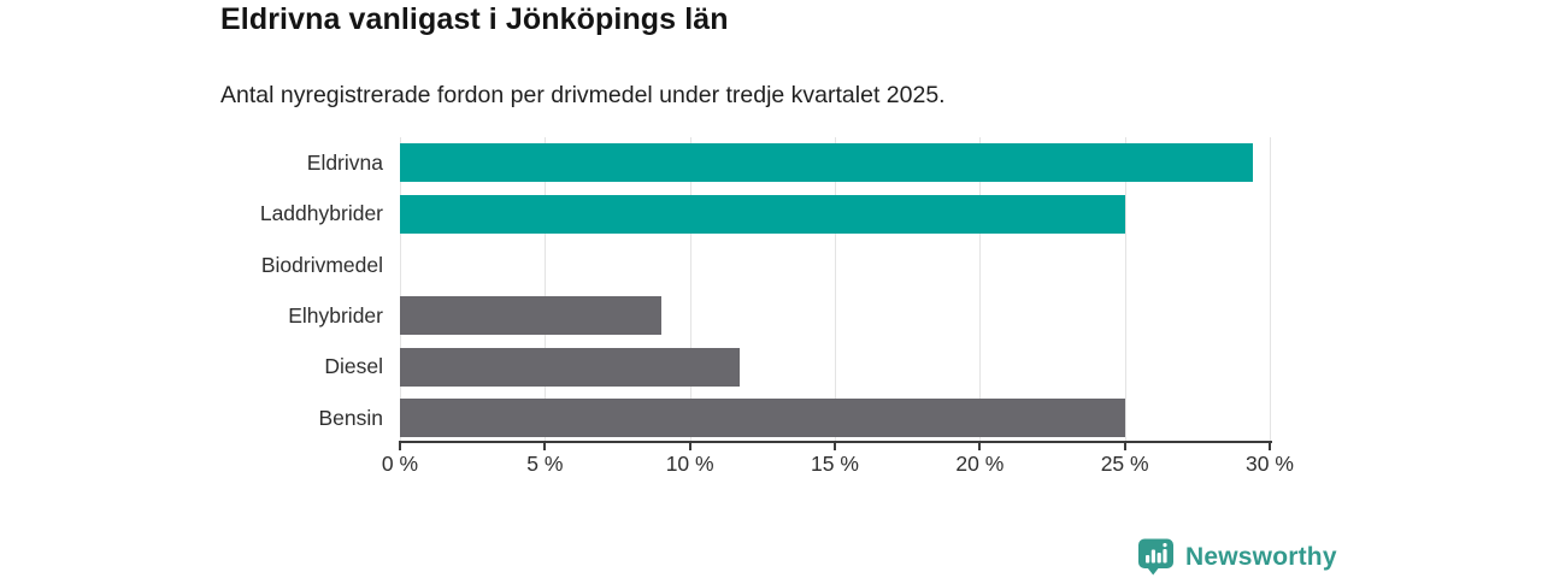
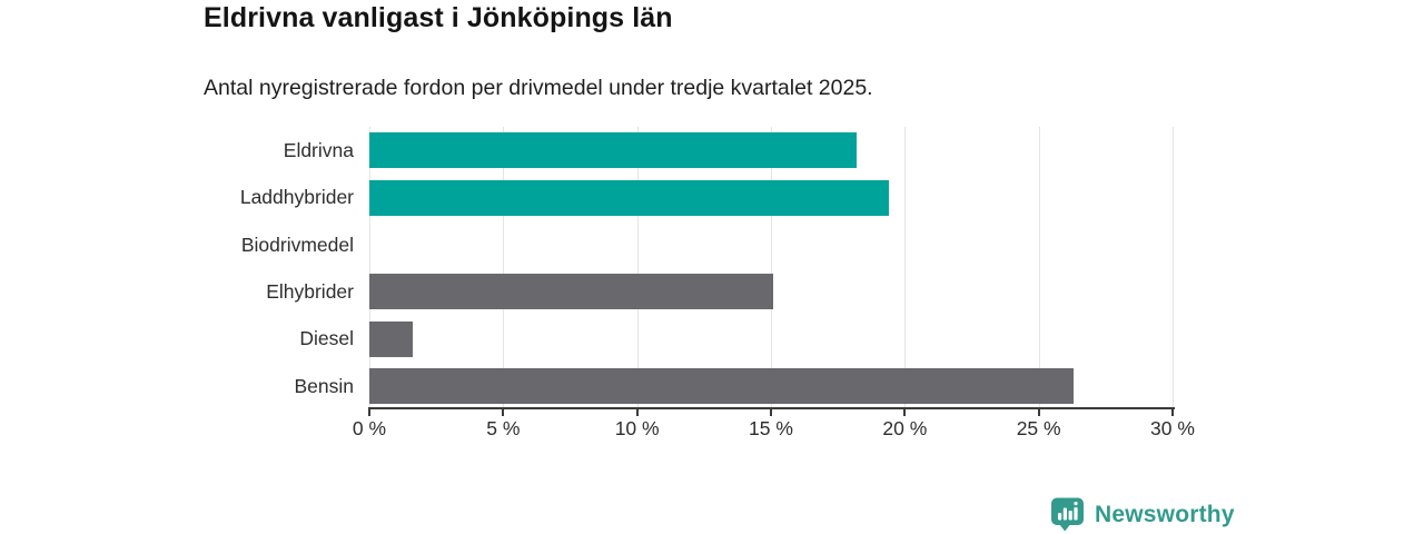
Eldrivna: 29.4% -> 18.2%
Laddhybrider: 25.0% -> 19.4%
Elhybrider: 9.0% -> 15.1%
Diesel: 11.7% -> 1.6%
Bensin: 25.0% -> 26.3%
